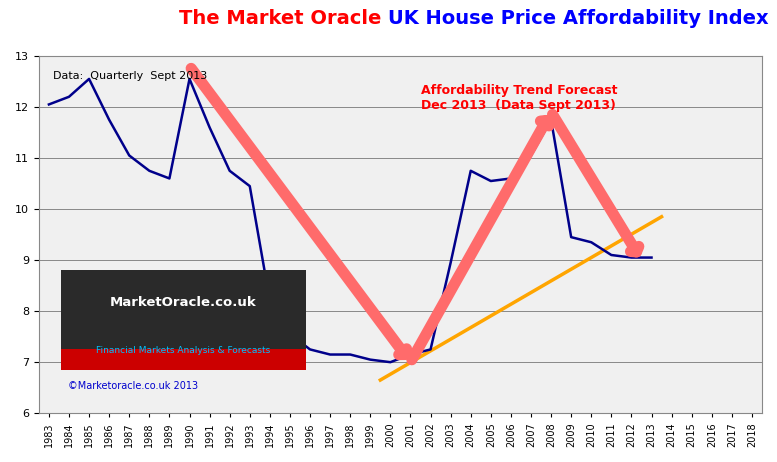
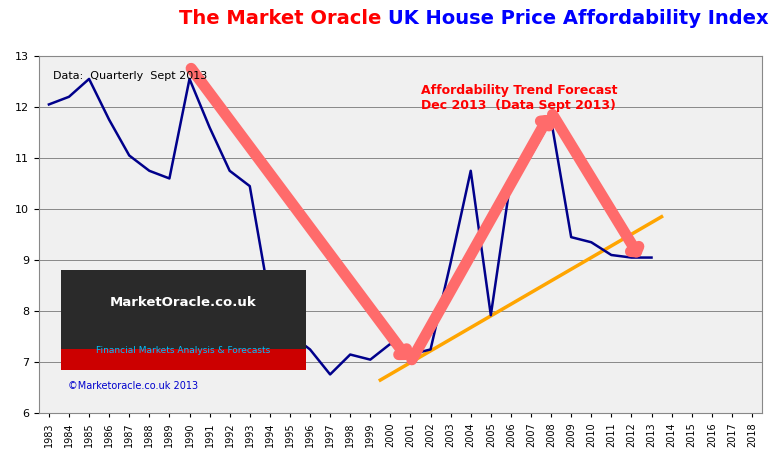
1997: 7.15 -> 6.76
2000: 7.00 -> 7.36
2005: 10.55 -> 7.92
